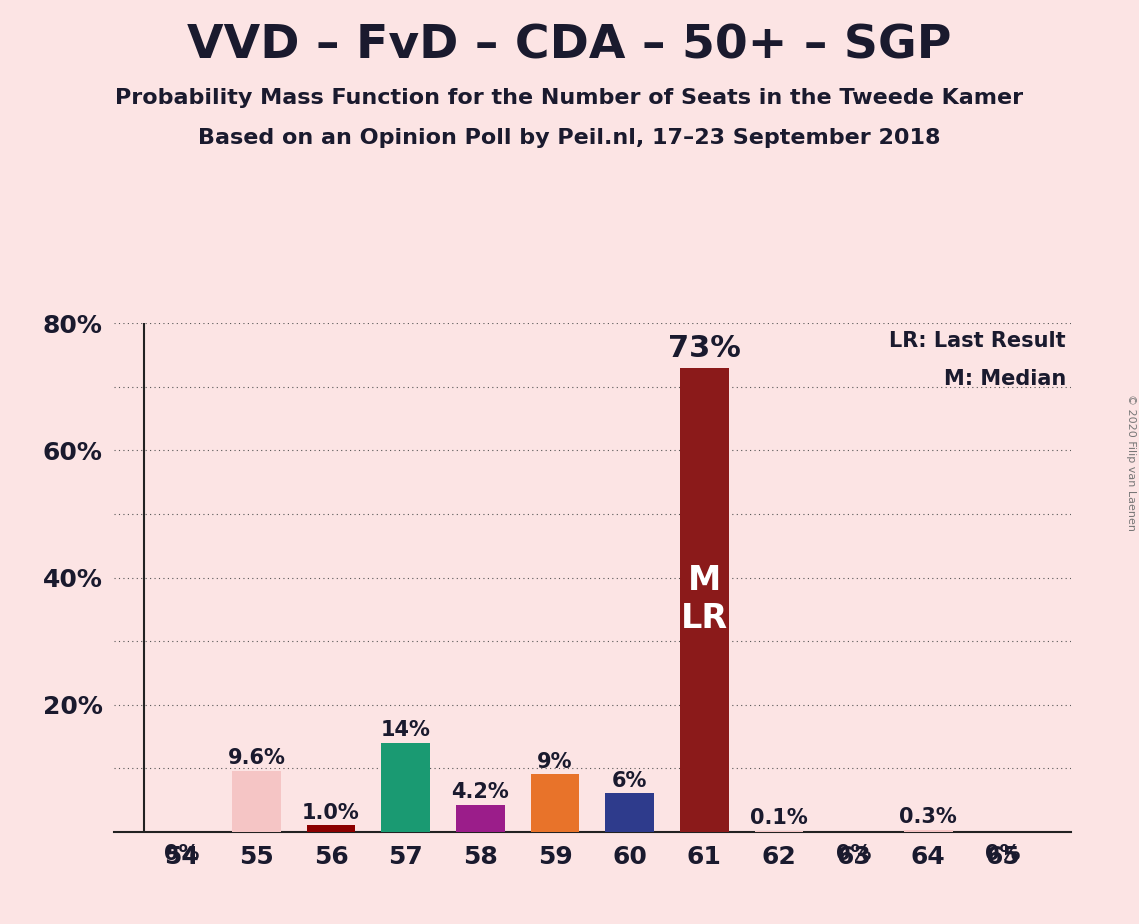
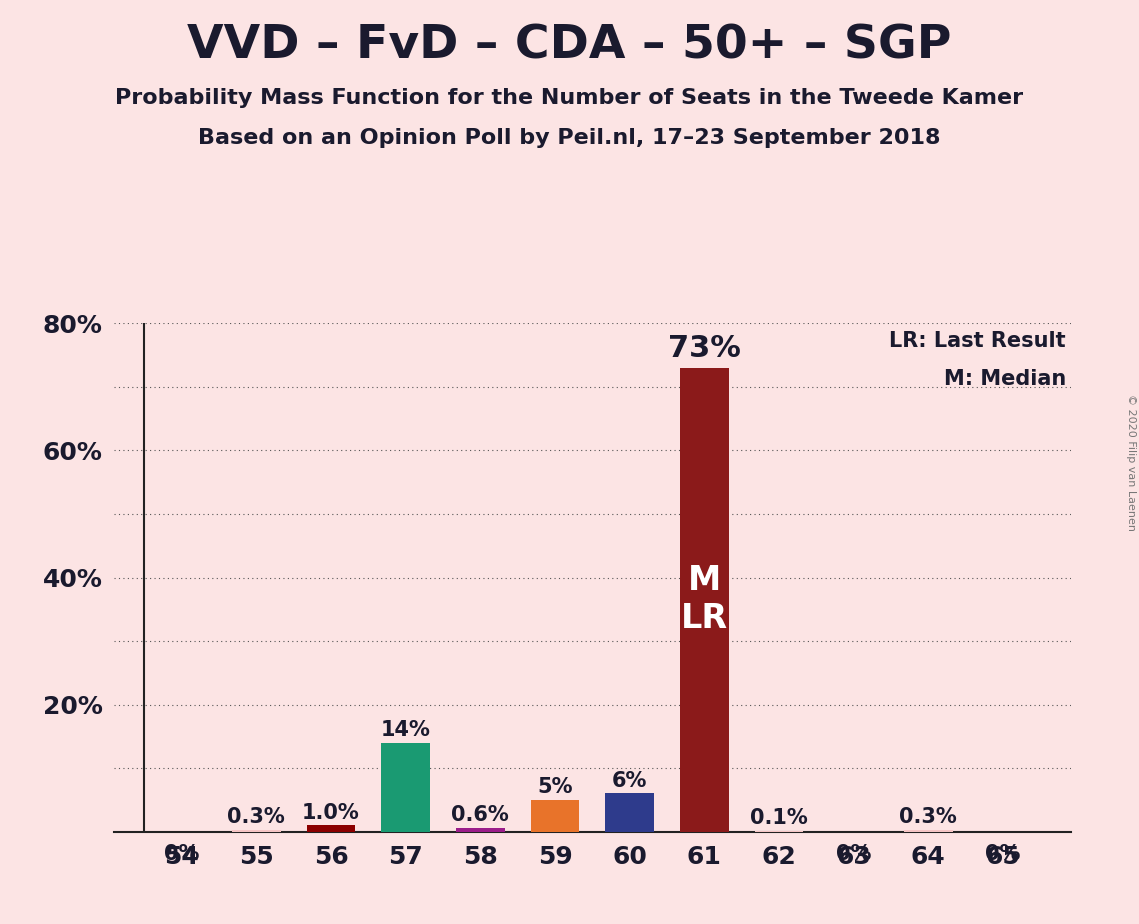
55: 9.6% -> 0.3%
58: 4.2% -> 0.6%
59: 9% -> 5%
